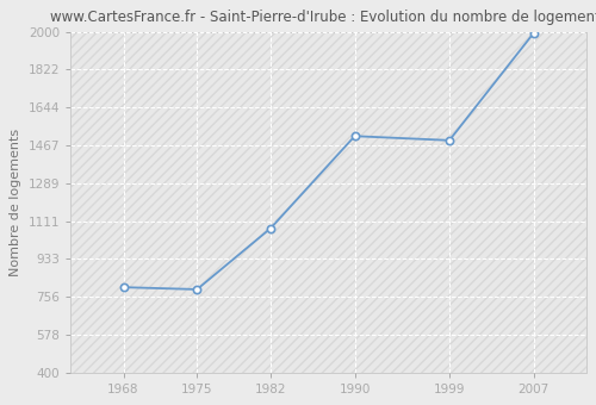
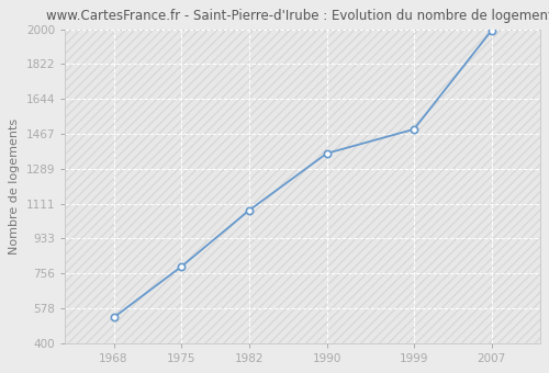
1968: 800 -> 530
1990: 1510 -> 1370
